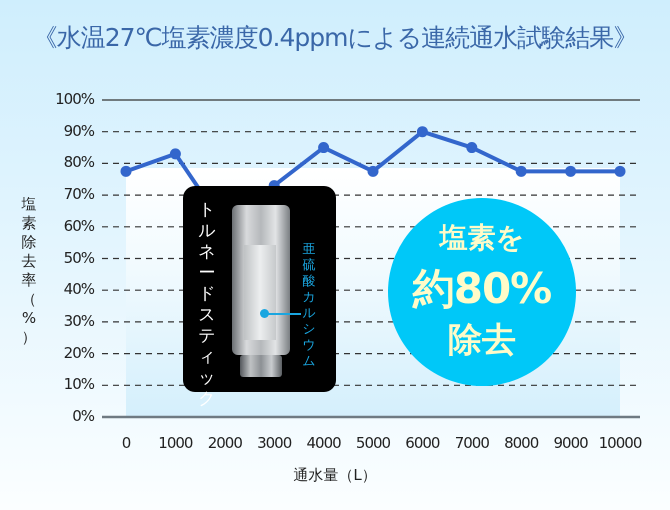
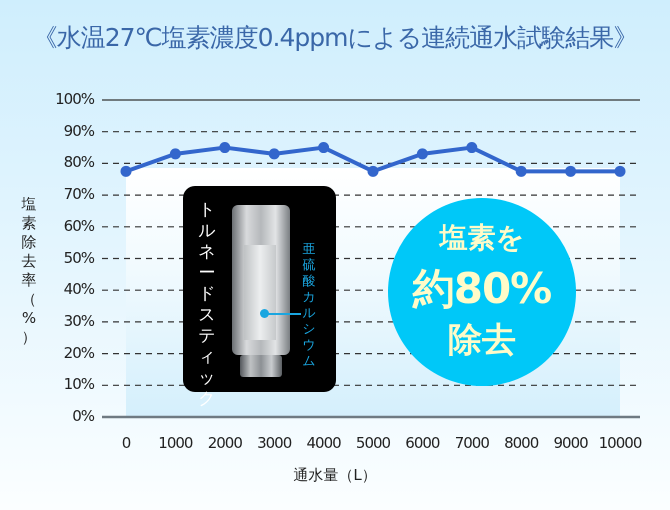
2000: 60% -> 85%
3000: 73% -> 83%
6000: 90% -> 83%
